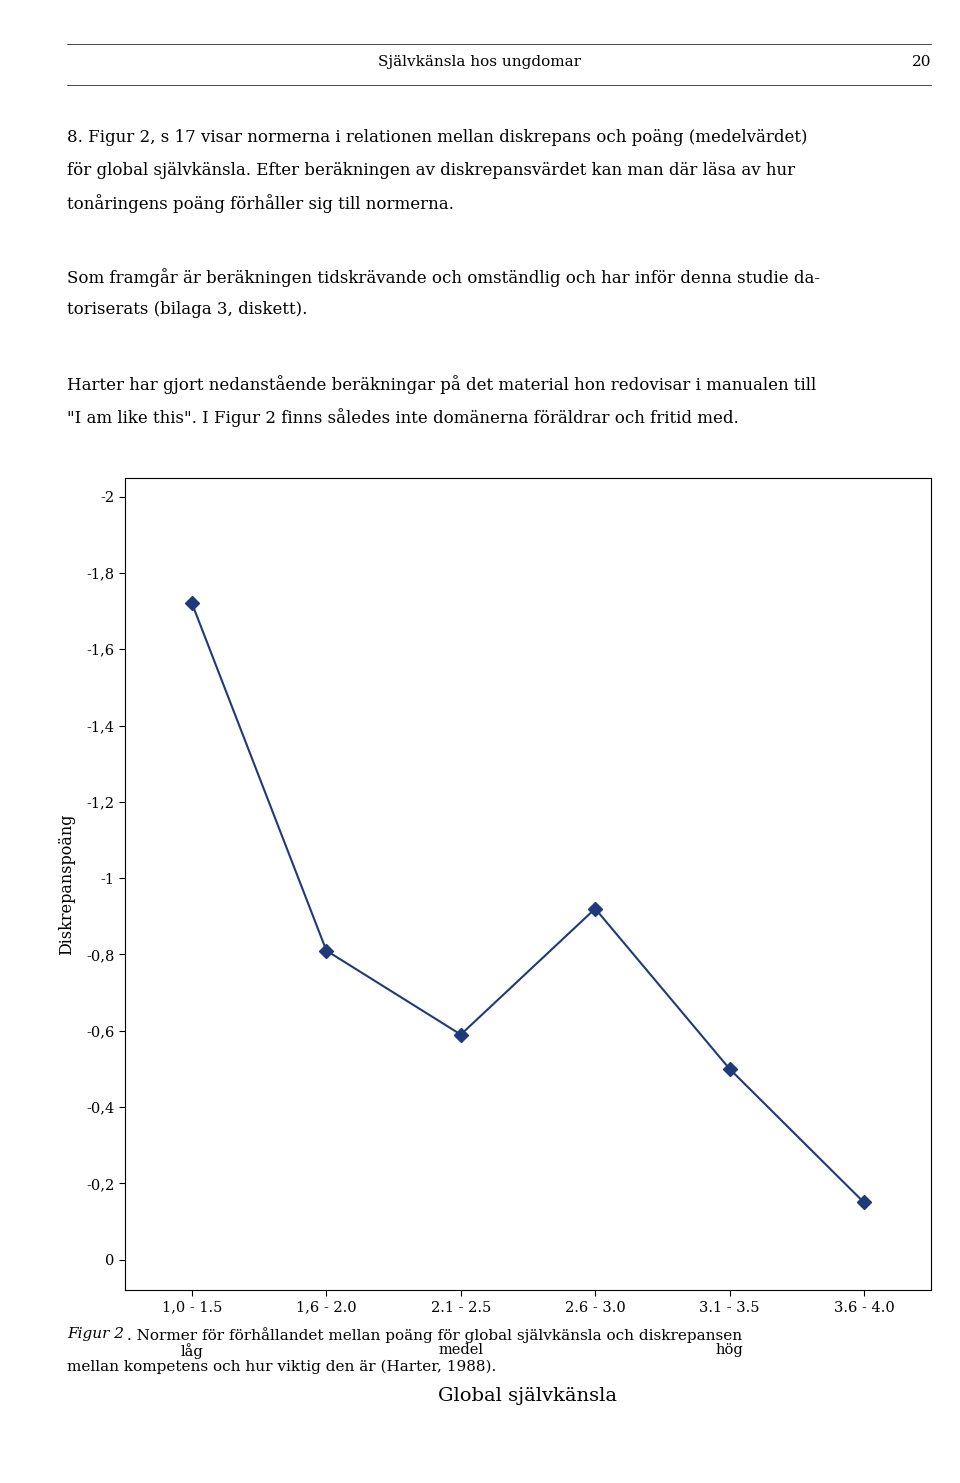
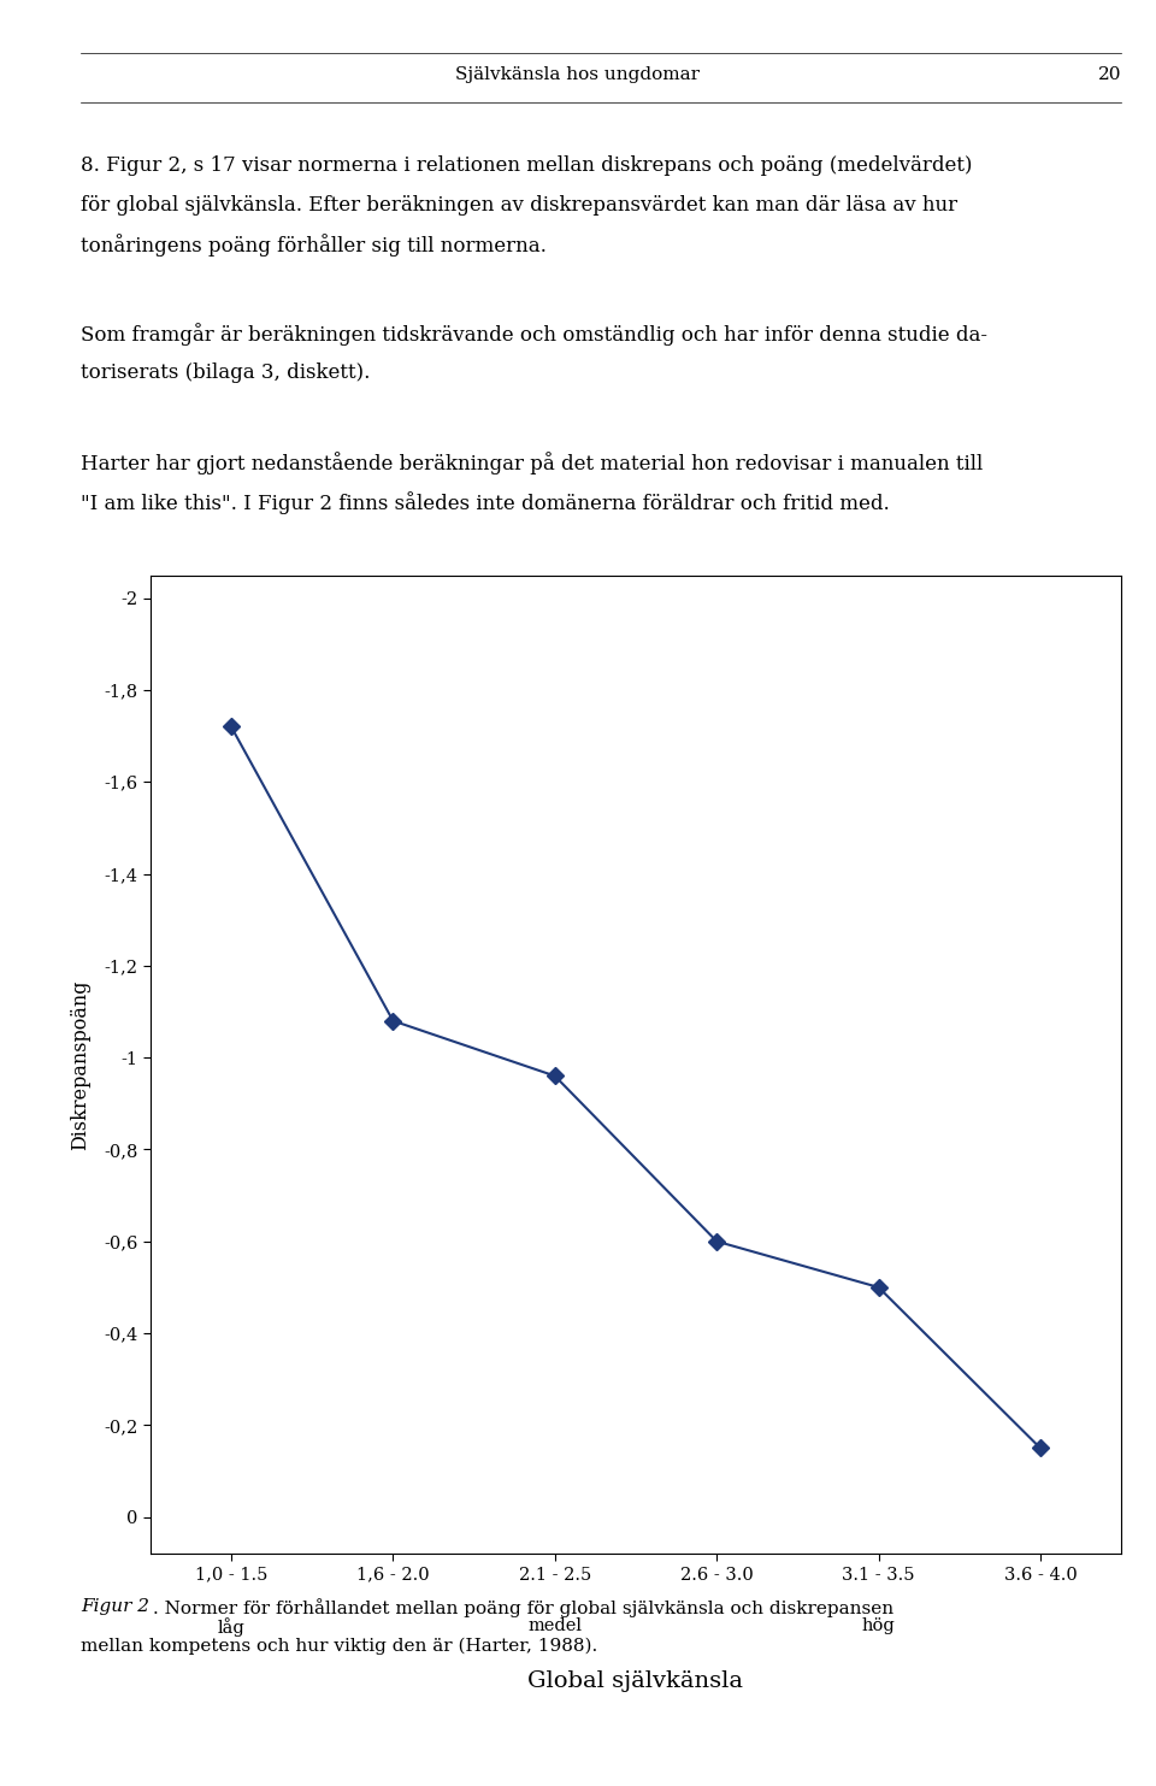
1,6 - 2.0: -0,81 -> -1,08
2.1 - 2.5: -0,59 -> -0,96
2.6 - 3.0: -0,92 -> -0,60
